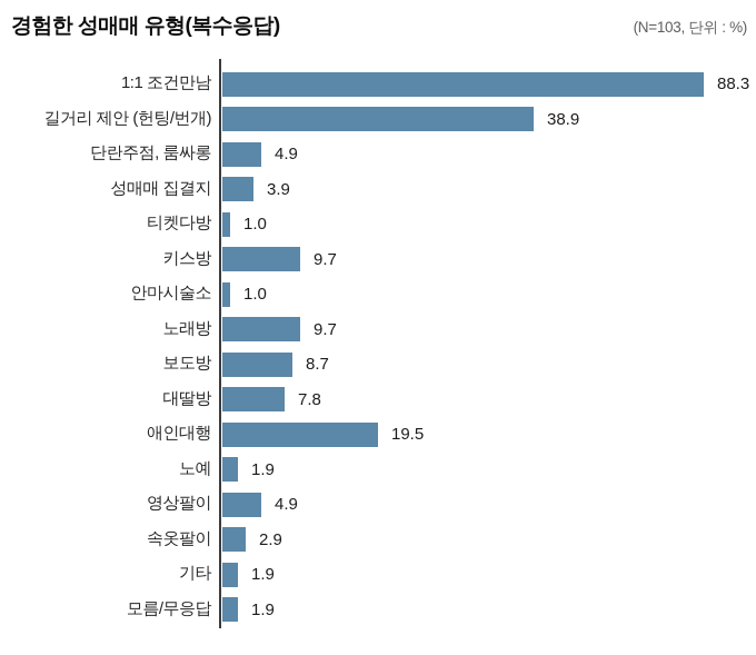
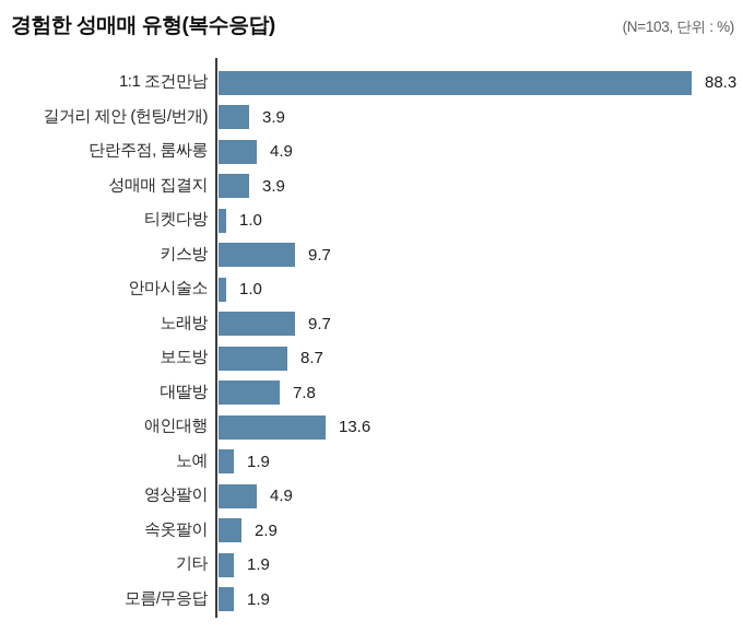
길거리 제안 (헌팅/번개): 38.9 -> 3.9
애인대행: 19.5 -> 13.6
